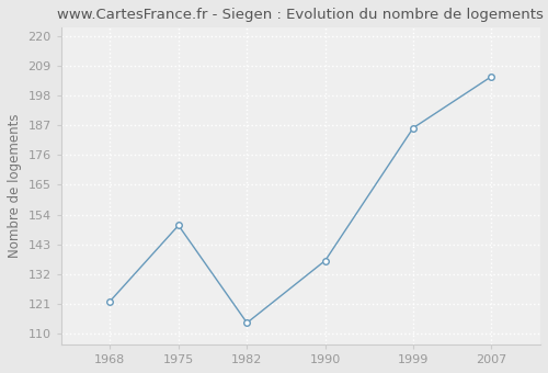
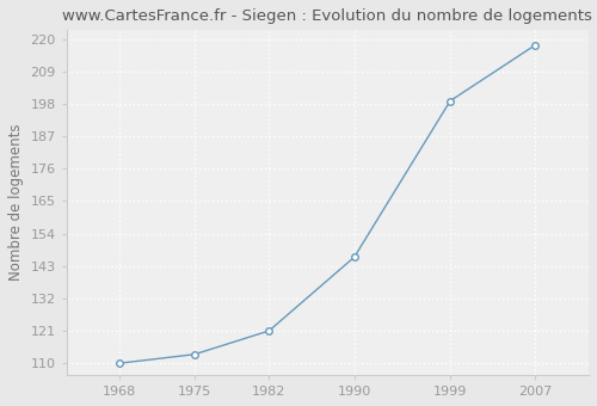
1968: 122 -> 110
1975: 150 -> 113
1982: 114 -> 121
1990: 137 -> 146
1999: 186 -> 199
2007: 205 -> 218
